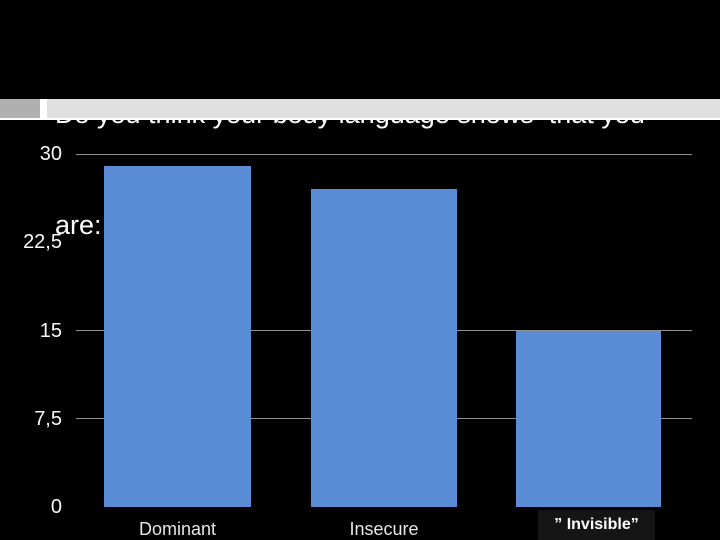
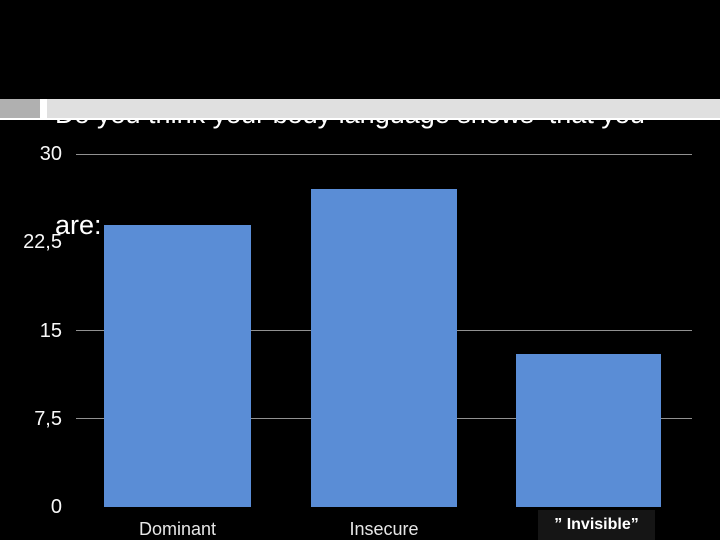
Dominant: 29 -> 24
” Invisible”: 15 -> 13
